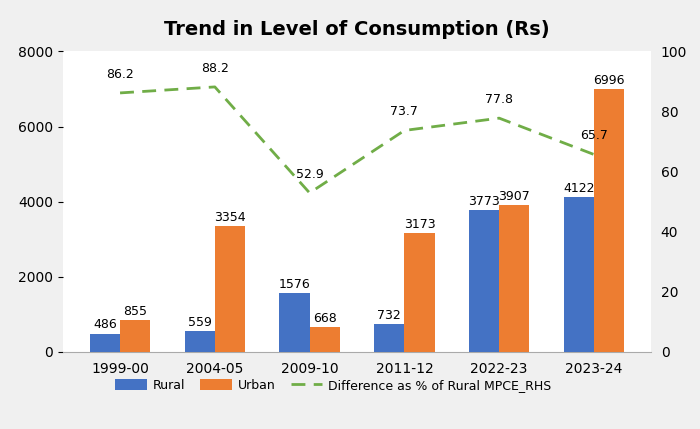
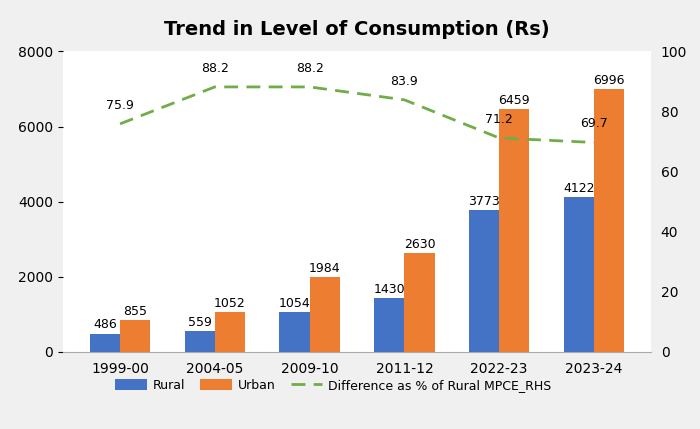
Difference as % of Rural MPCE_RHS/1999-00: 86.2 -> 75.9
Urban/2004-05: 3354 -> 1052
Rural/2009-10: 1576 -> 1054
Difference as % of Rural MPCE_RHS/2009-10: 52.9 -> 88.2
Urban/2009-10: 668 -> 1984
Rural/2011-12: 732 -> 1430
Difference as % of Rural MPCE_RHS/2011-12: 73.7 -> 83.9
Urban/2011-12: 3173 -> 2630
Difference as % of Rural MPCE_RHS/2022-23: 77.8 -> 71.2
Urban/2022-23: 3907 -> 6459
Difference as % of Rural MPCE_RHS/2023-24: 65.7 -> 69.7
